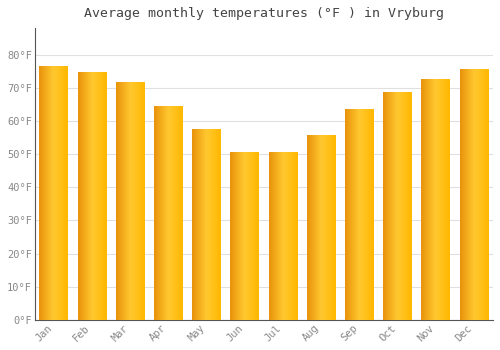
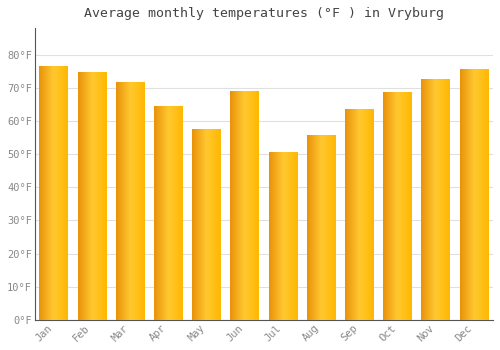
Jun: 50.5°F -> 69.0°F
